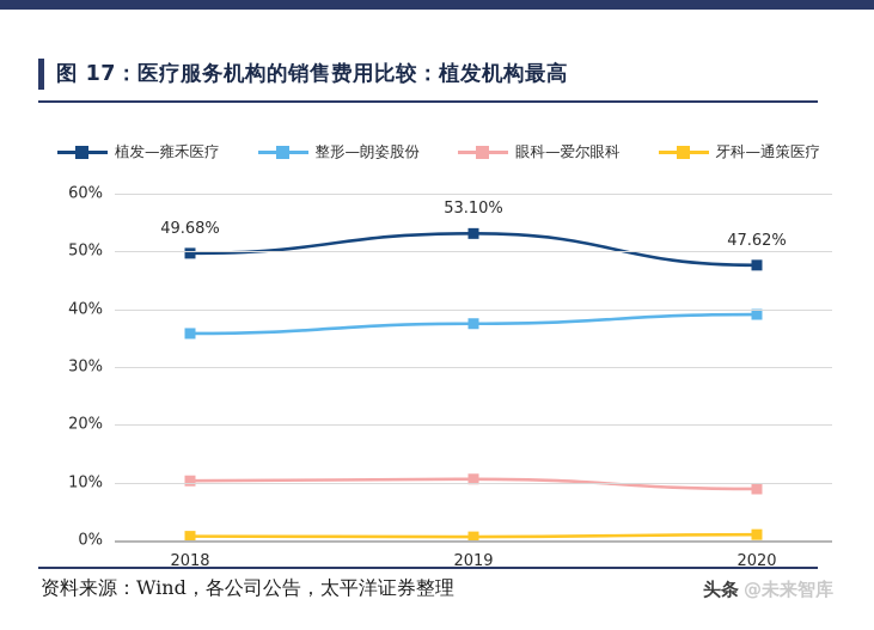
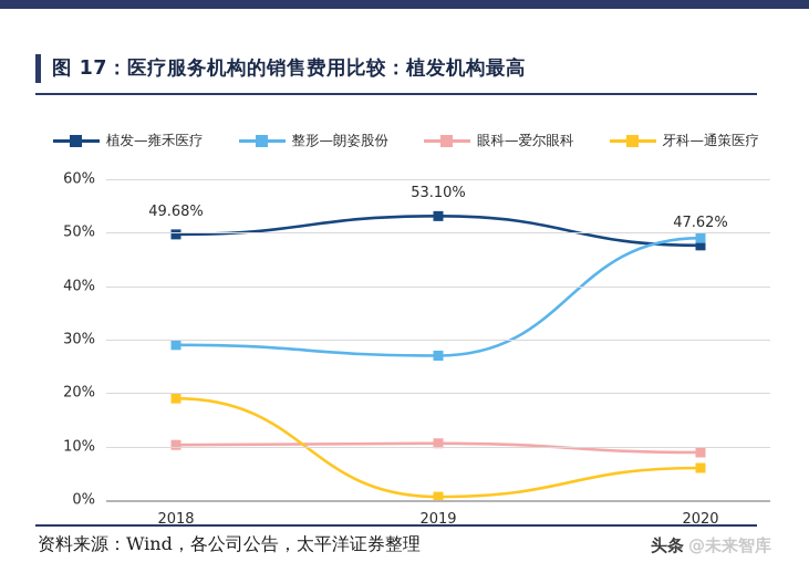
整形—朗姿股份/2018: 36% -> 29%
牙科—通策医疗/2018: 1% -> 19%
整形—朗姿股份/2019: 38% -> 27%
整形—朗姿股份/2020: 39% -> 49%
牙科—通策医疗/2020: 1% -> 6%
